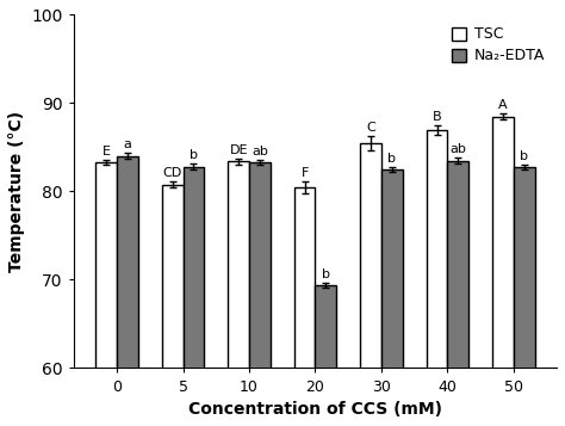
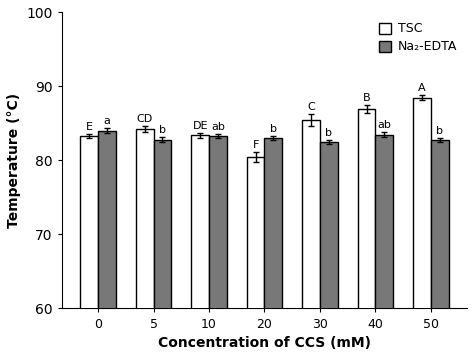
TSC/5: 80.8 -> 84.3
Na₂-EDTA/20: 69.4 -> 83.0
